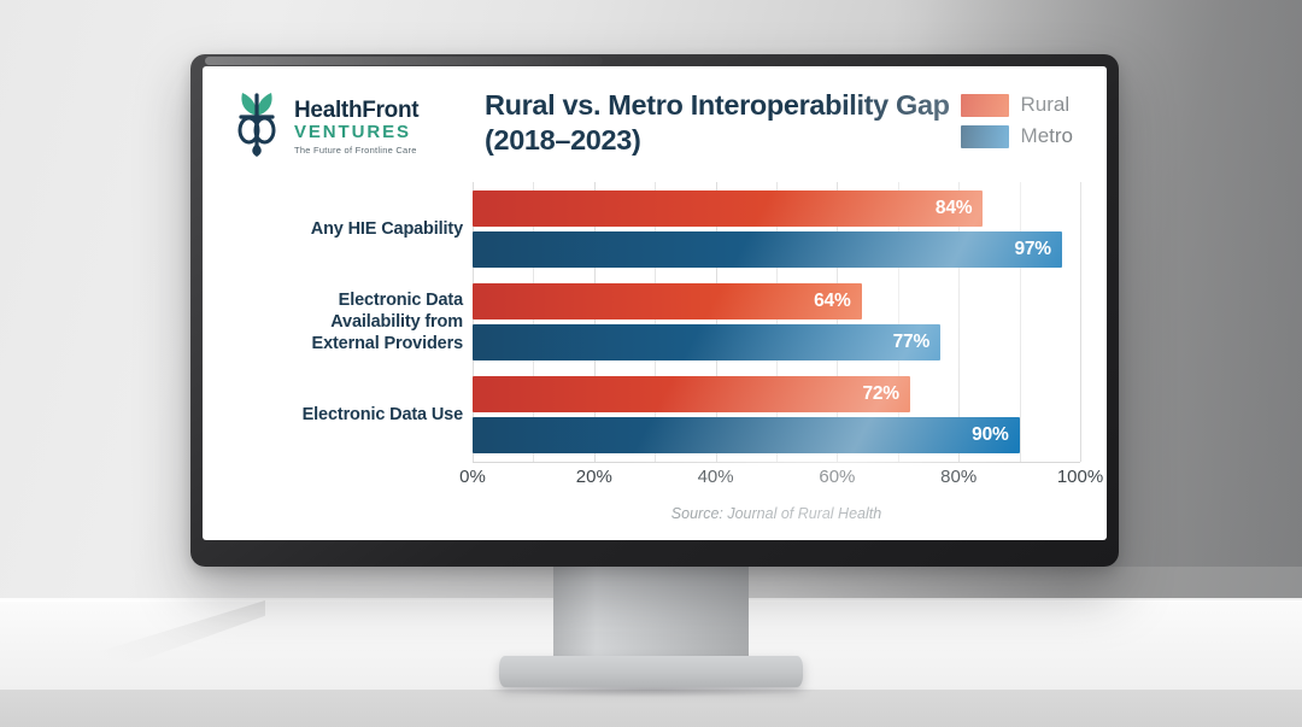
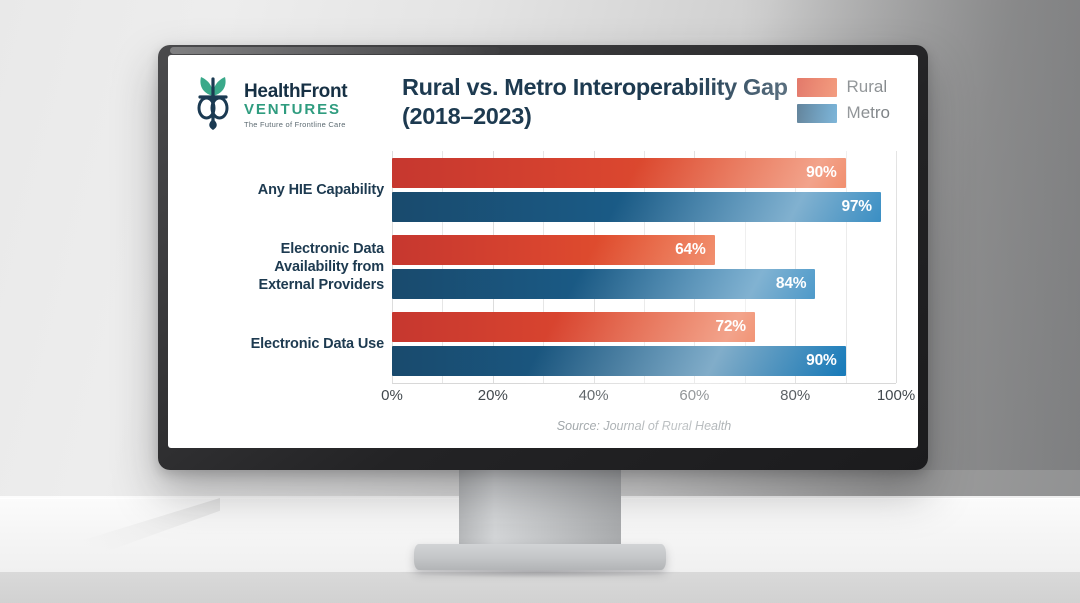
Rural/Any HIE Capability: 84% -> 90%
Metro/Electronic Data Availability from External Providers: 77% -> 84%
